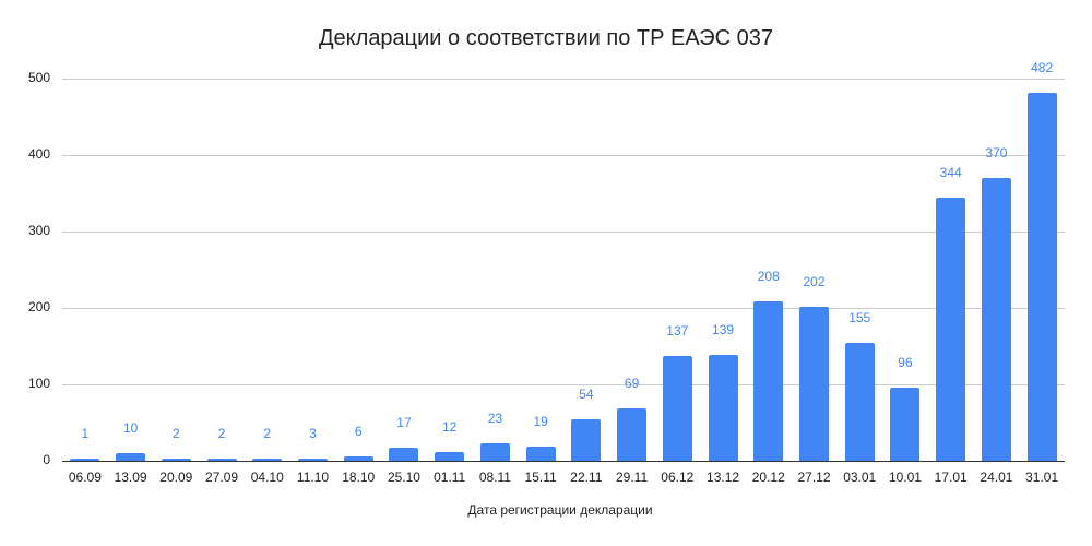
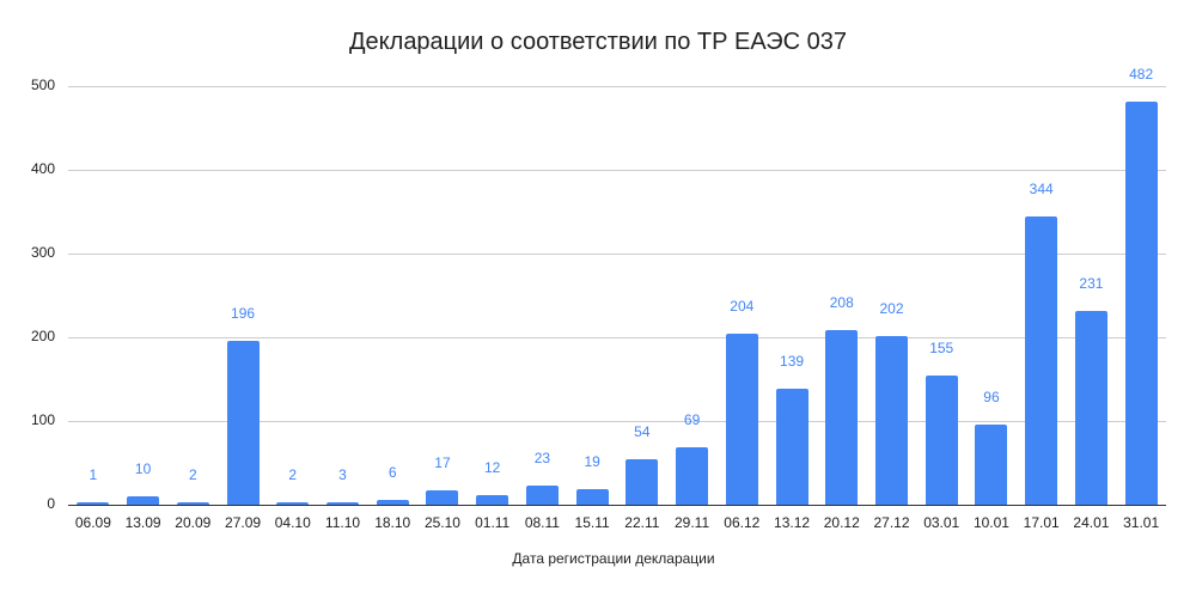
27.09: 2 -> 196
06.12: 137 -> 204
24.01: 370 -> 231
